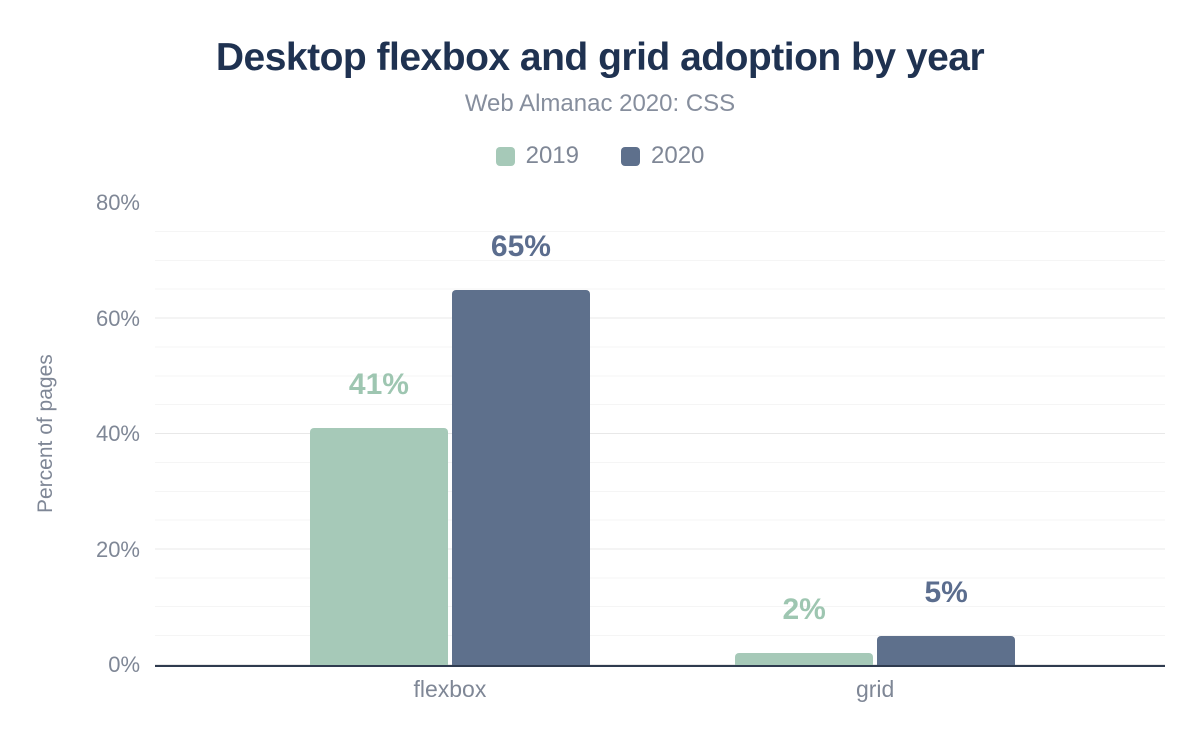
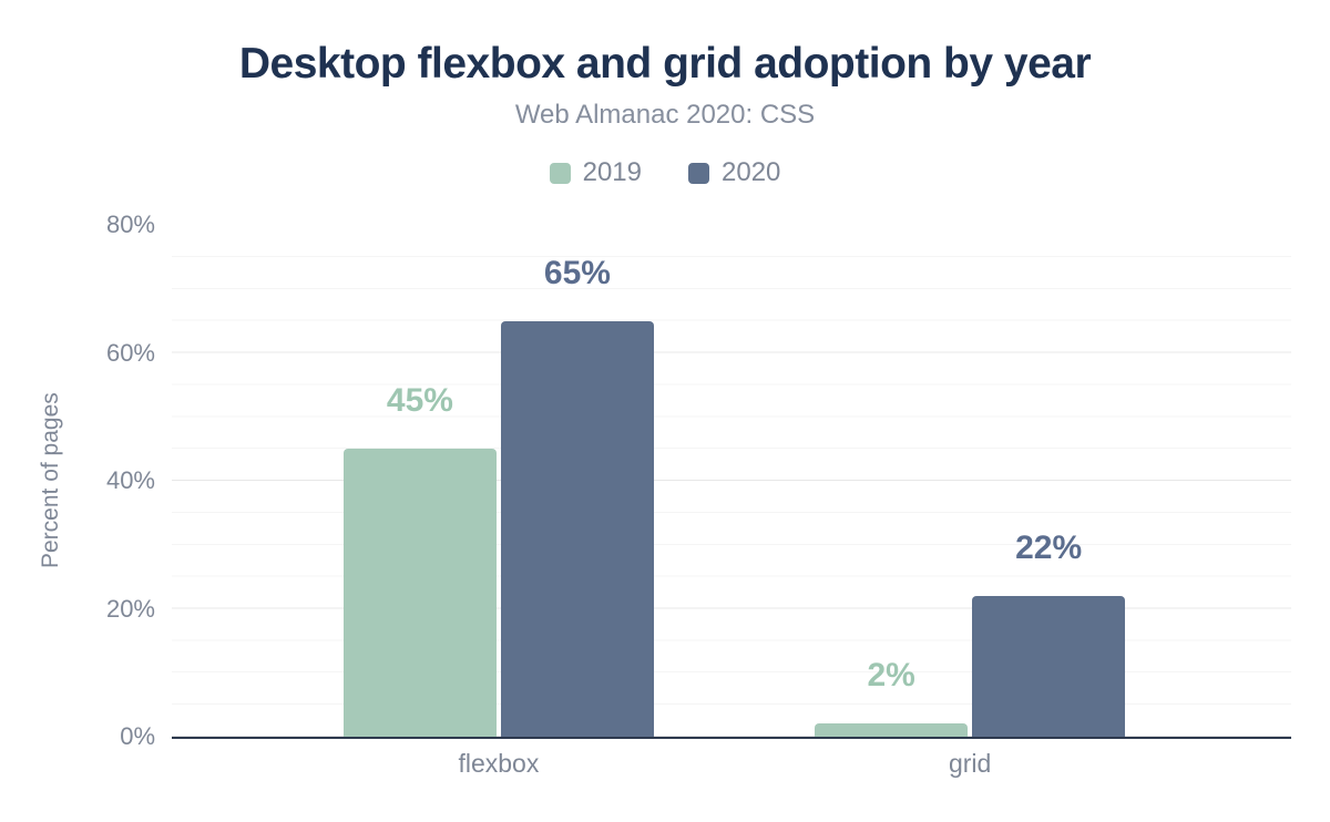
2019/flexbox: 41% -> 45%
2020/grid: 5% -> 22%
